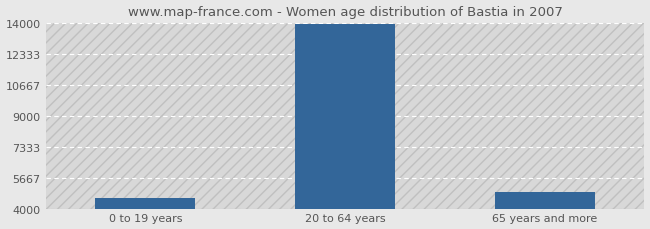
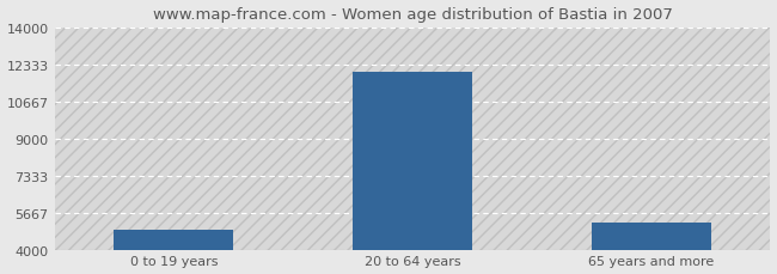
0 to 19 years: 4500 -> 4900
20 to 64 years: 13900 -> 12000
65 years and more: 4900 -> 5200
